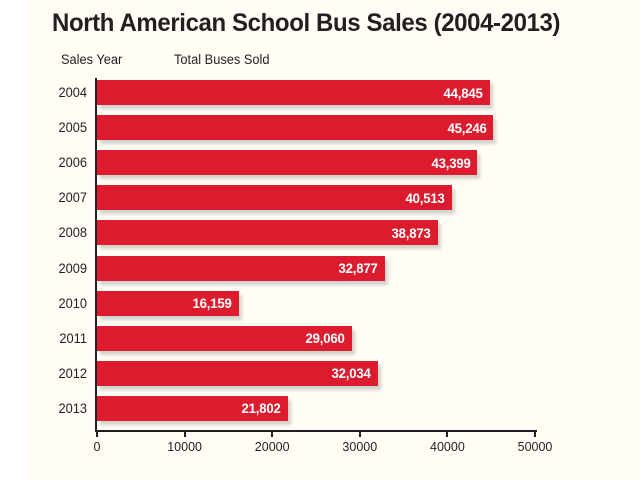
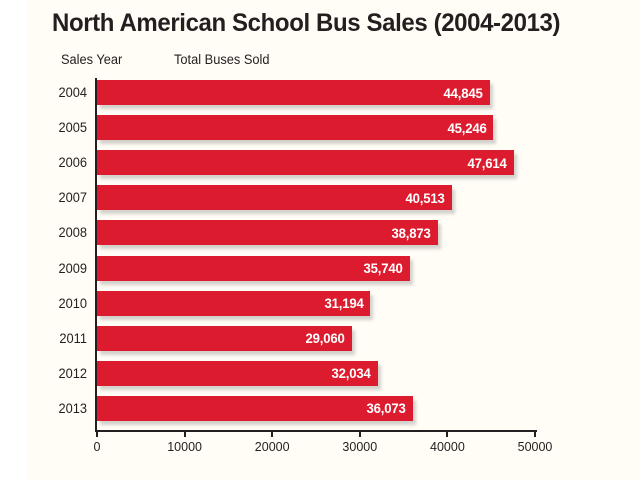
2006: 43,399 -> 47,614
2009: 32,877 -> 35,740
2010: 16,159 -> 31,194
2013: 21,802 -> 36,073
